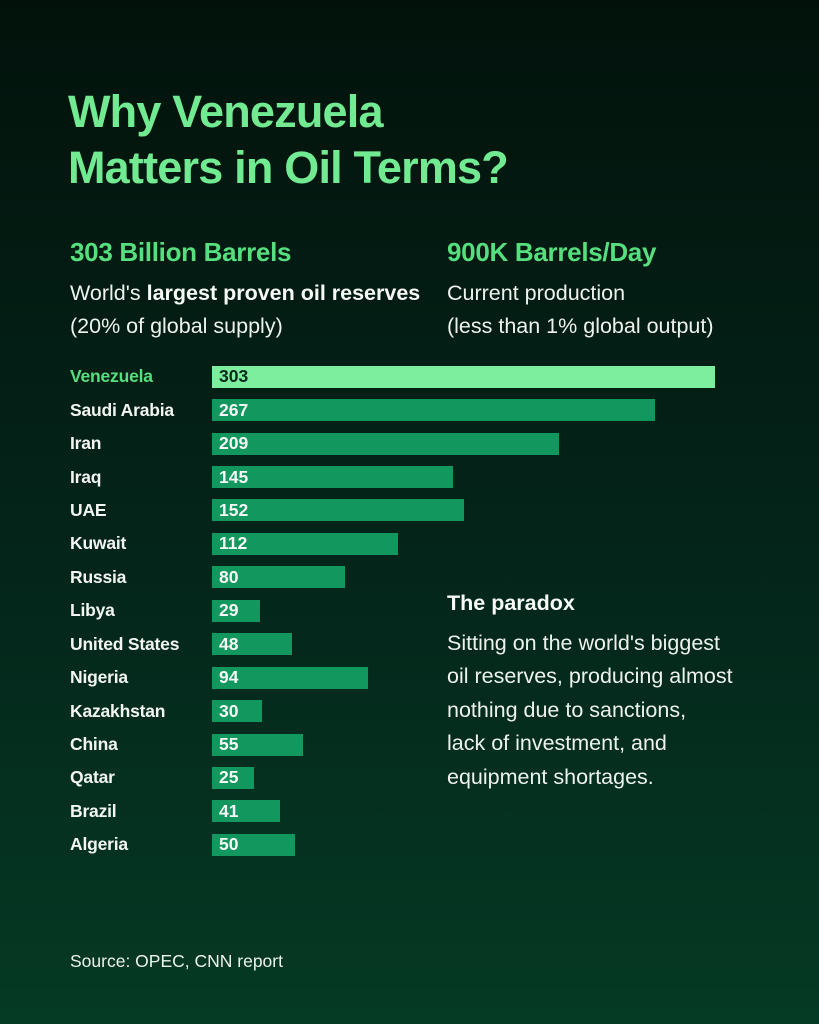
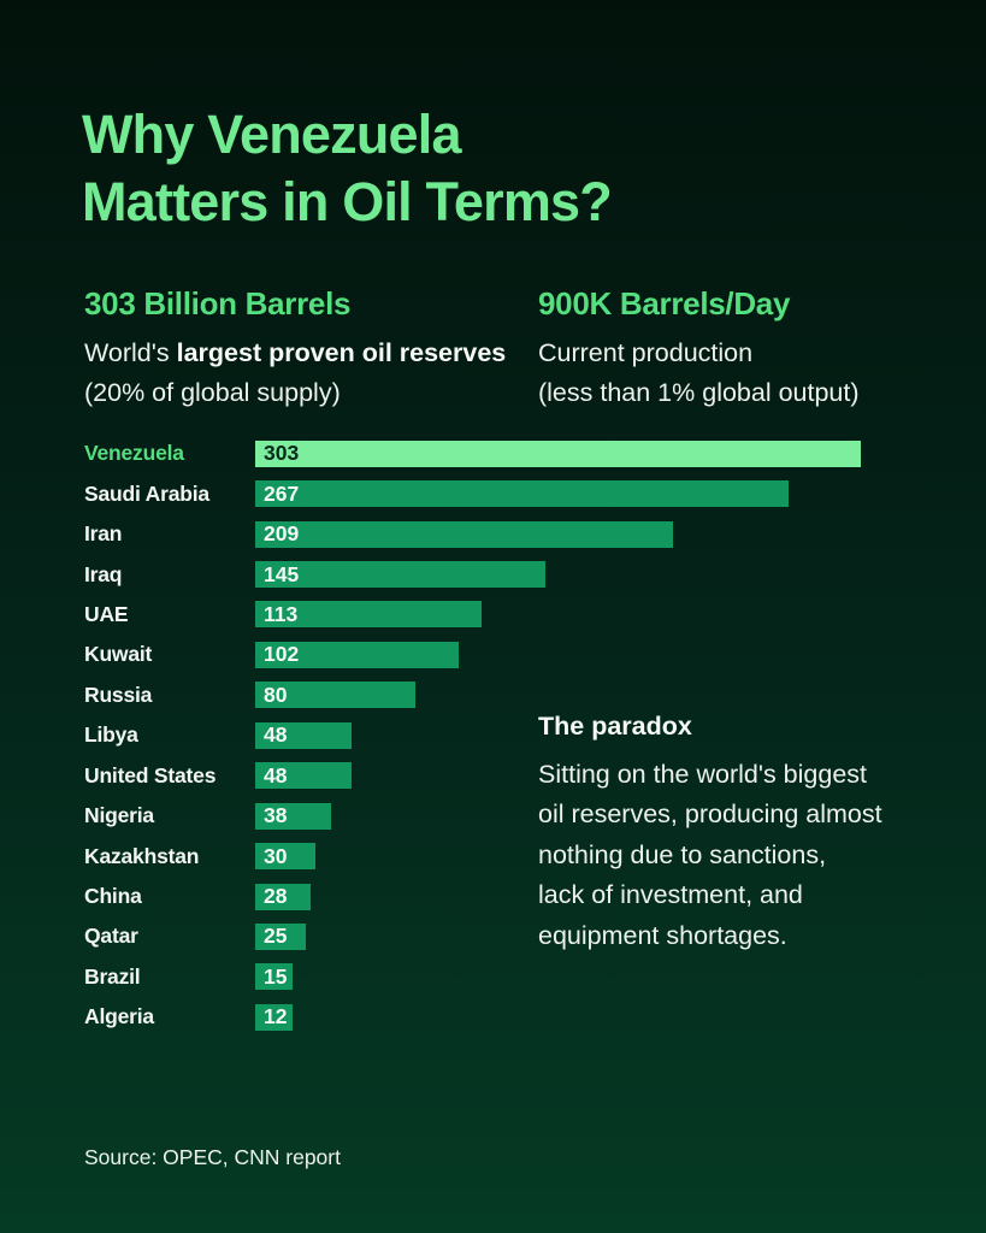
UAE: 152 -> 113
Kuwait: 112 -> 102
Libya: 29 -> 48
Nigeria: 94 -> 38
China: 55 -> 28
Brazil: 41 -> 15
Algeria: 50 -> 12
